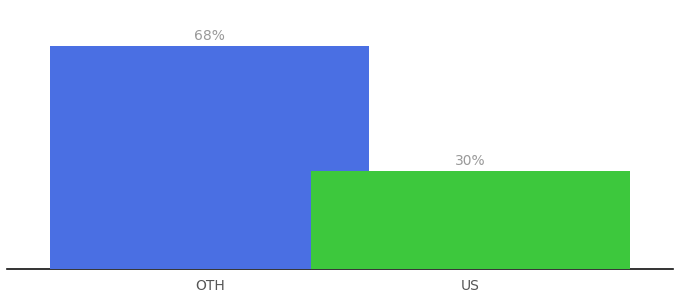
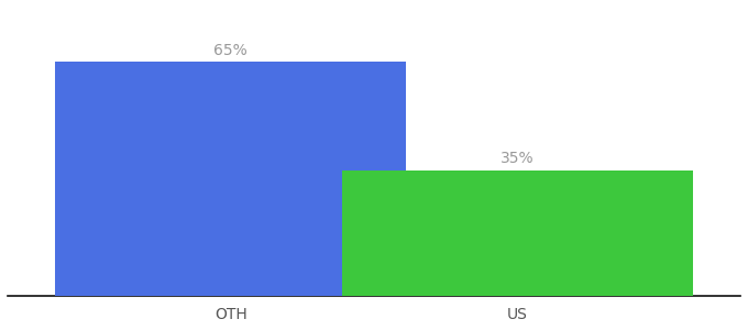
OTH: 68% -> 65%
US: 30% -> 35%
